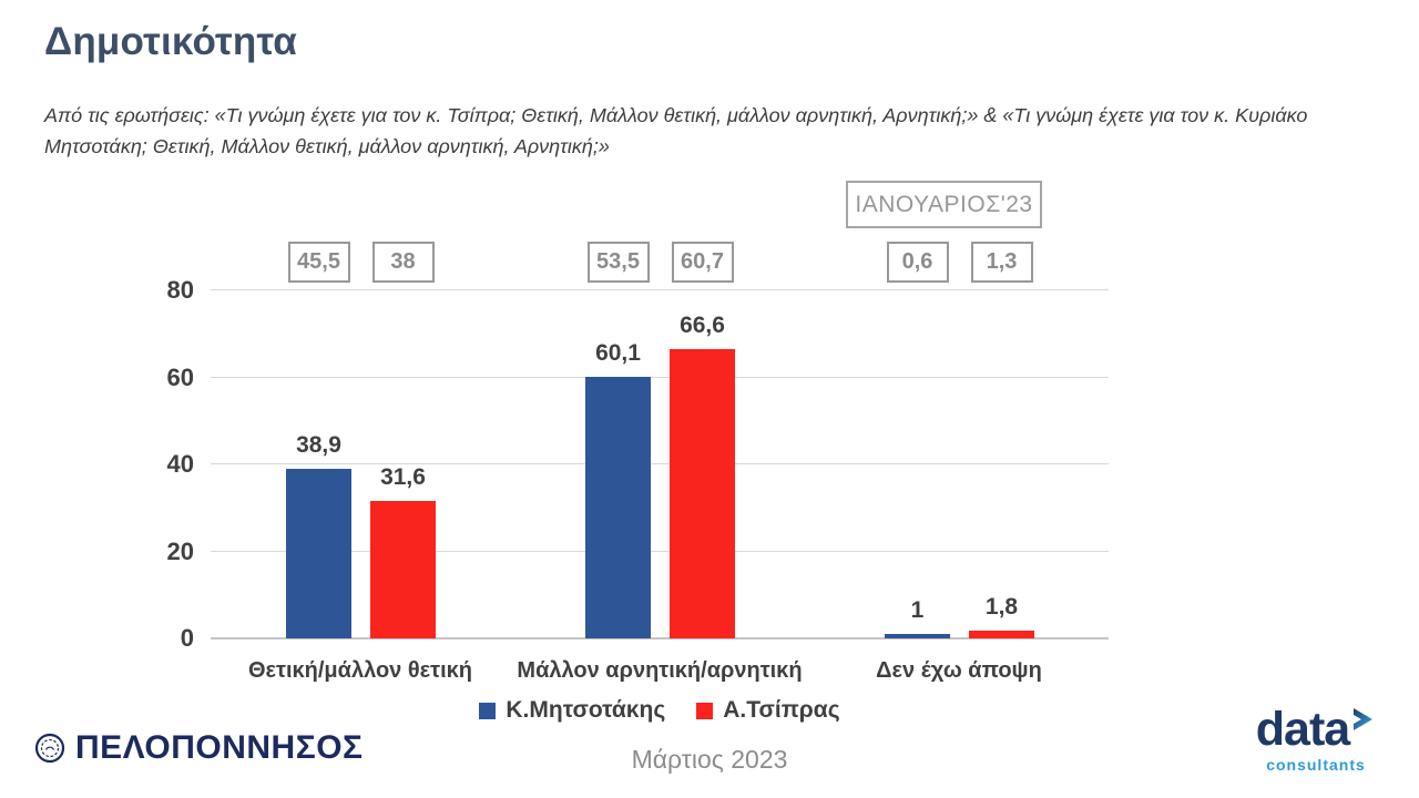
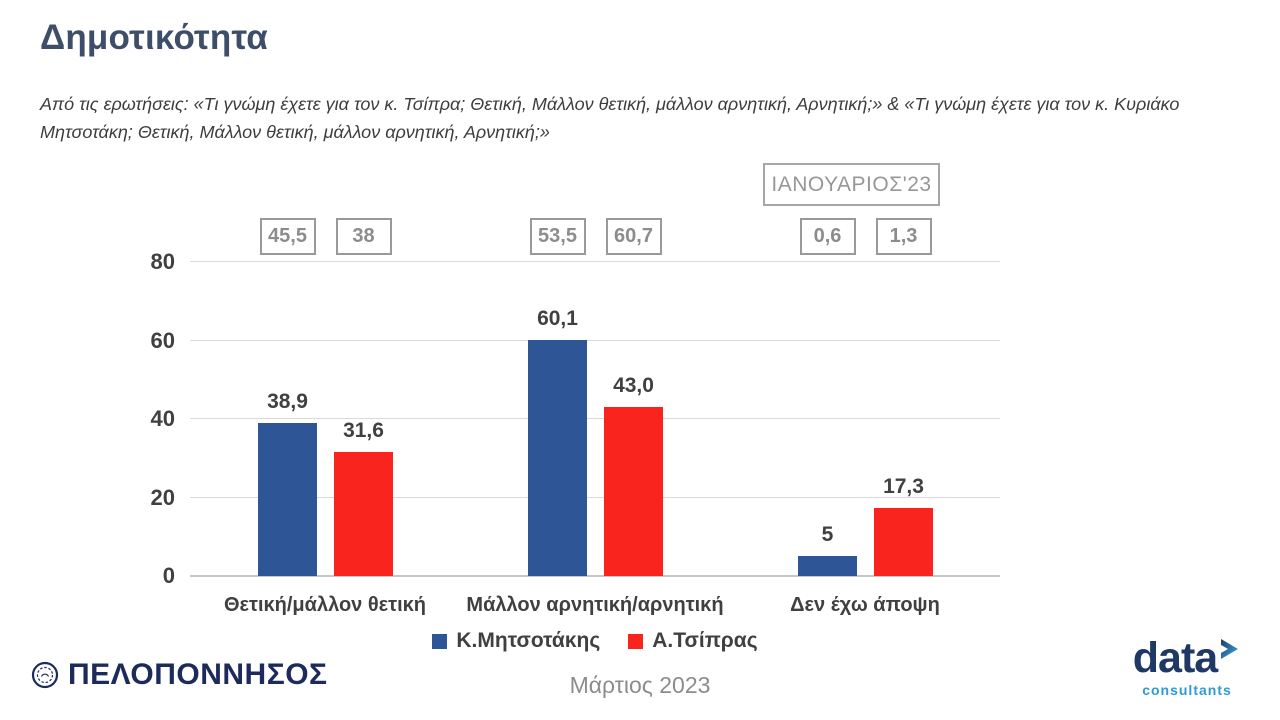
Α.Τσίπρας/Μάλλον αρνητική/αρνητική: 66,6 -> 43,0
Κ.Μητσοτάκης/Δεν έχω άποψη: 1 -> 5
Α.Τσίπρας/Δεν έχω άποψη: 1,8 -> 17,3
